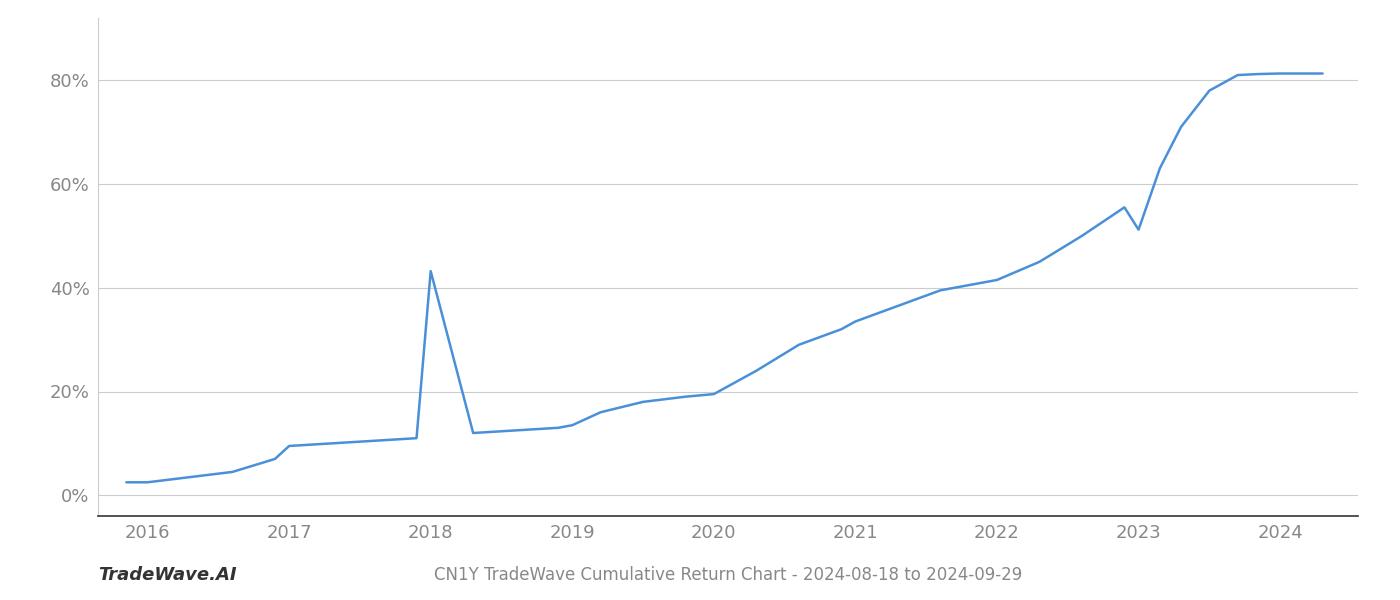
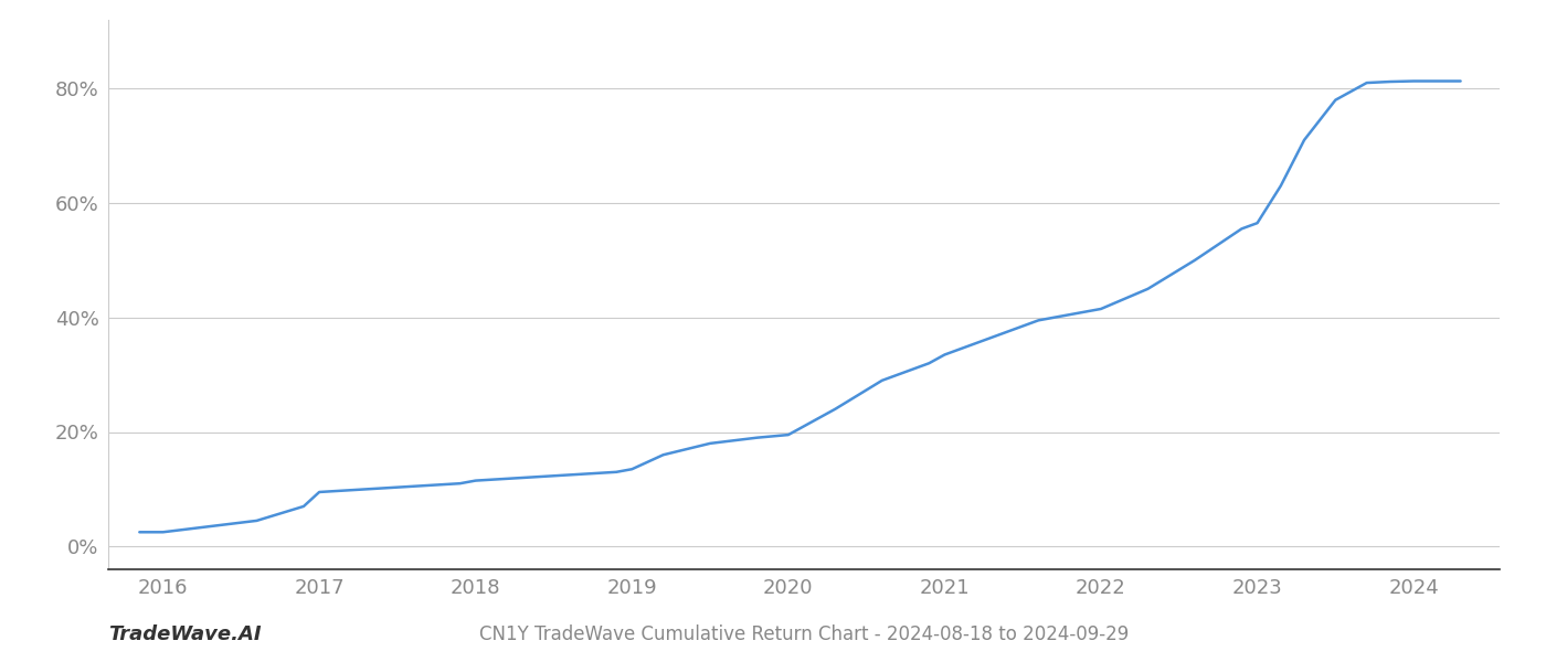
2018: 43.2% -> 11.5%
2023: 51.2% -> 56.5%
